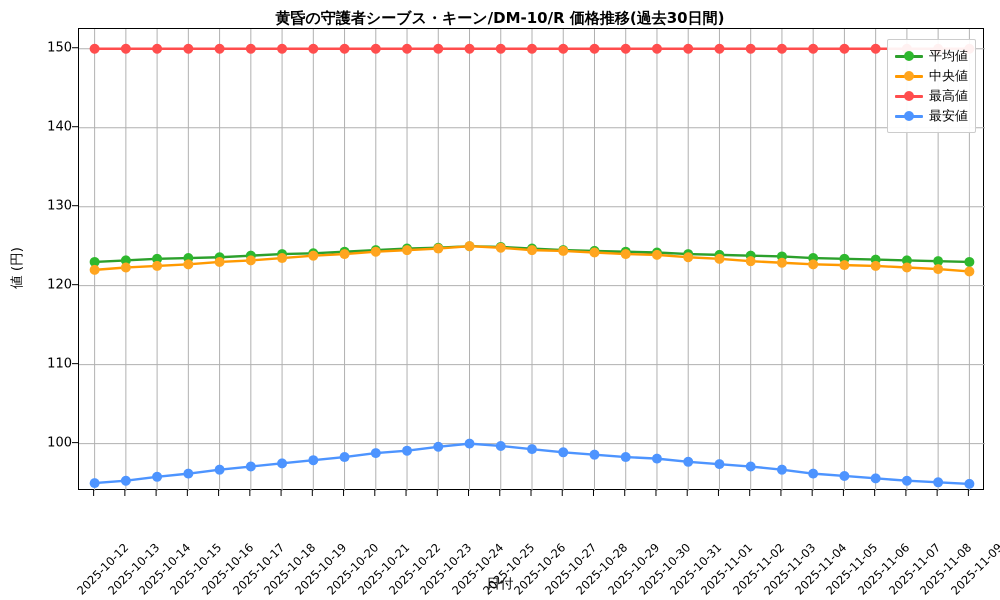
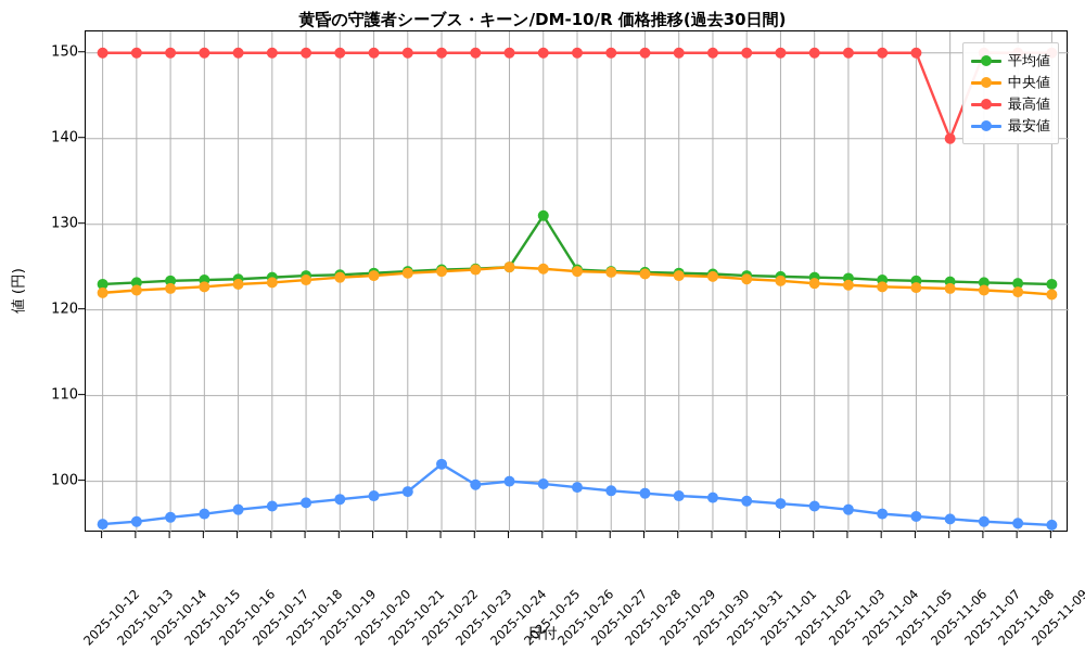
最安値/2025-10-22: 99 -> 102
平均値/2025-10-25: 125 -> 131
最高値/2025-11-06: 150 -> 140
